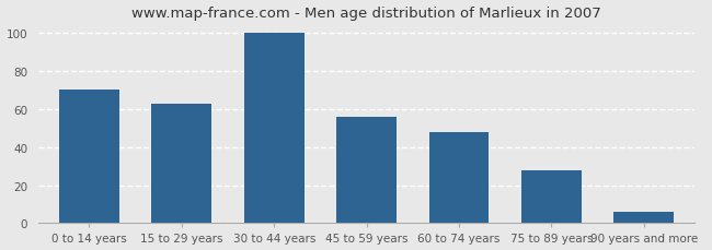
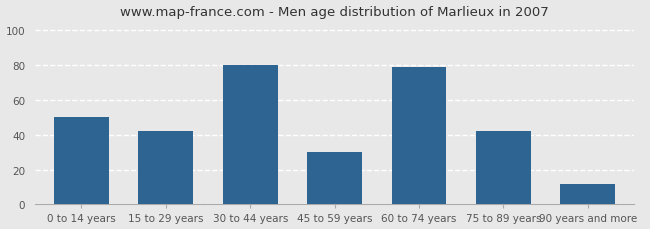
0 to 14 years: 70 -> 50
15 to 29 years: 63 -> 42
30 to 44 years: 100 -> 80
45 to 59 years: 56 -> 30
60 to 74 years: 48 -> 79
75 to 89 years: 28 -> 42
90 years and more: 6 -> 12
